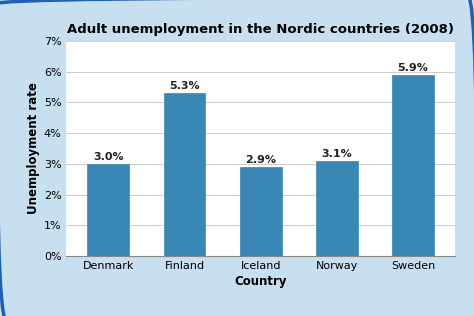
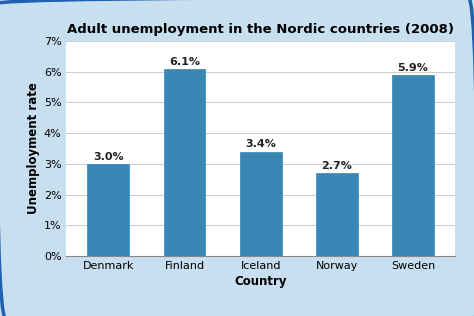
Finland: 5.3% -> 6.1%
Iceland: 2.9% -> 3.4%
Norway: 3.1% -> 2.7%
